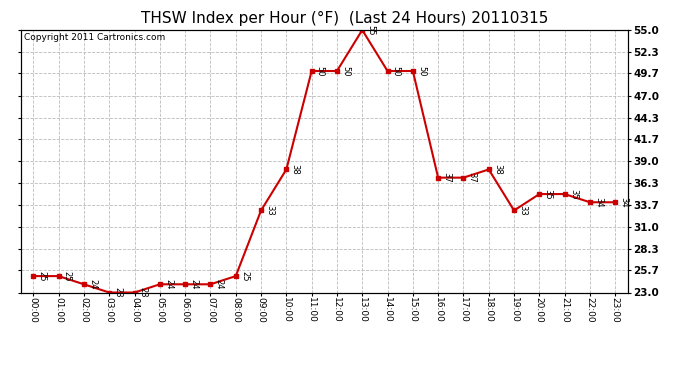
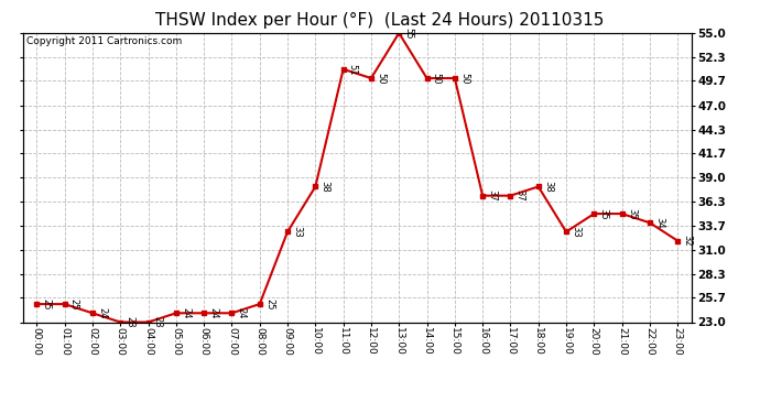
11:00: 50 -> 51
23:00: 34 -> 32
